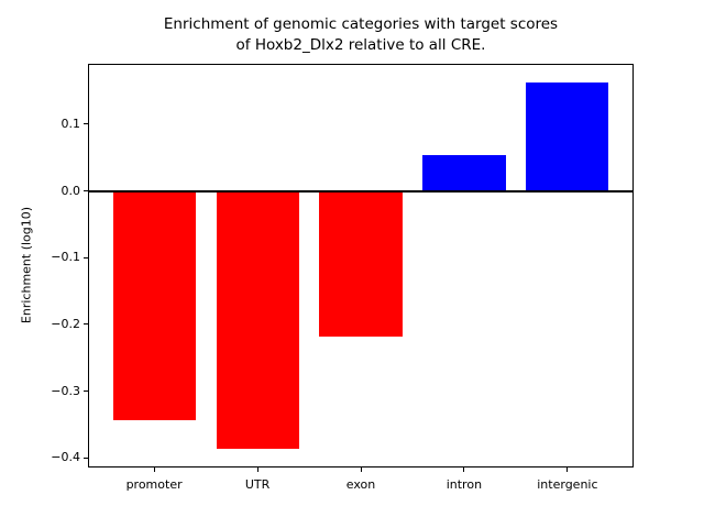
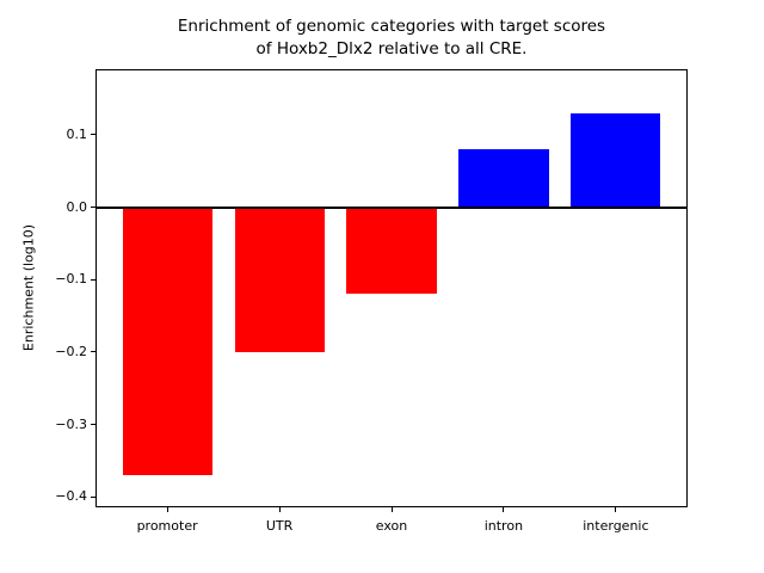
promoter: -0.34 -> -0.37
UTR: -0.39 -> -0.20
exon: -0.22 -> -0.12
intron: 0.05 -> 0.08
intergenic: 0.16 -> 0.13
